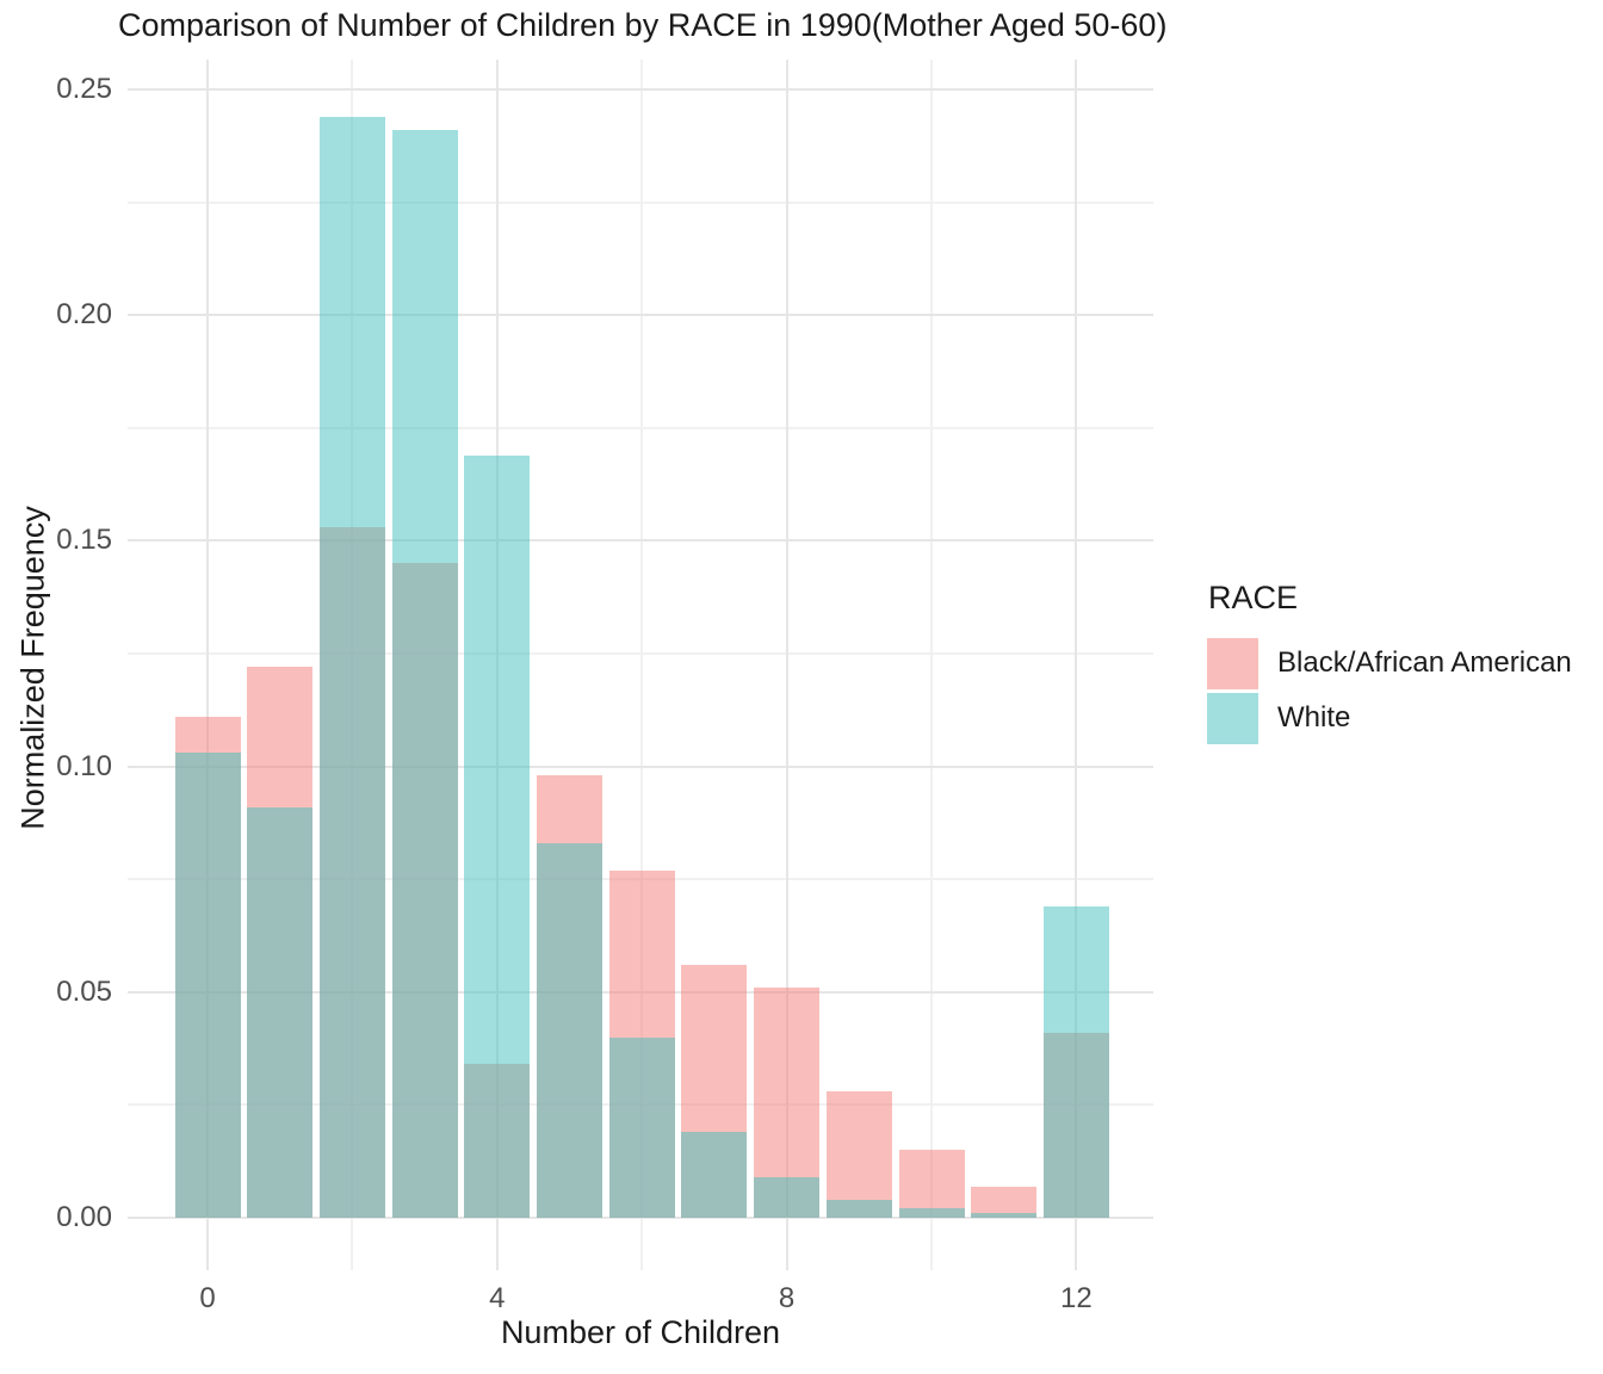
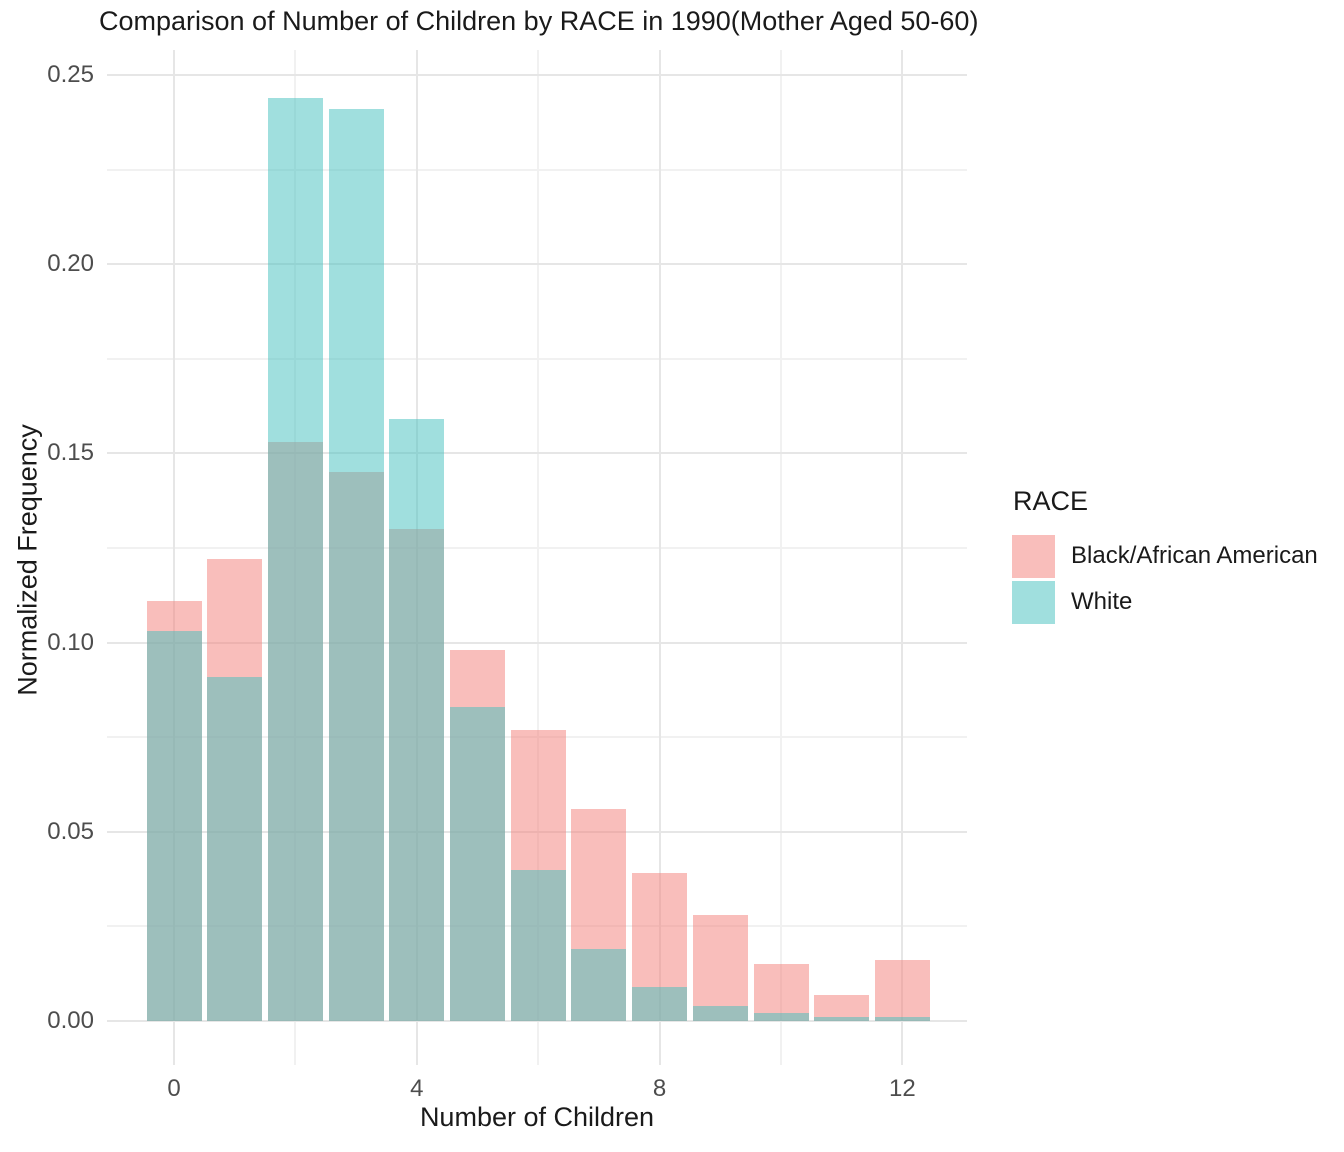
Black/African American/4: 0.034 -> 0.130
White/4: 0.169 -> 0.159
Black/African American/8: 0.051 -> 0.039
Black/African American/12: 0.041 -> 0.016
White/12: 0.069 -> 0.001
